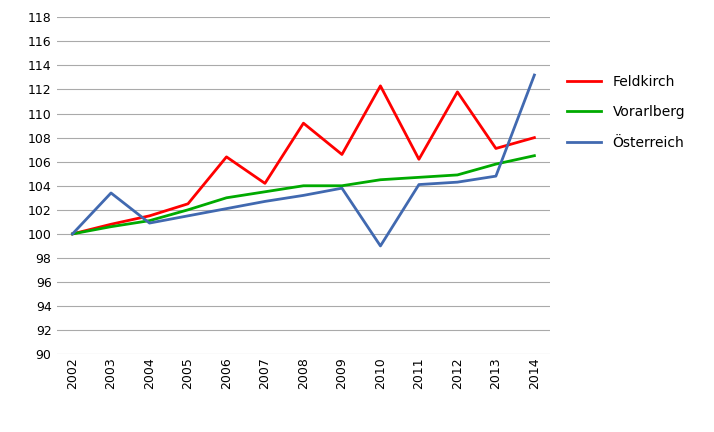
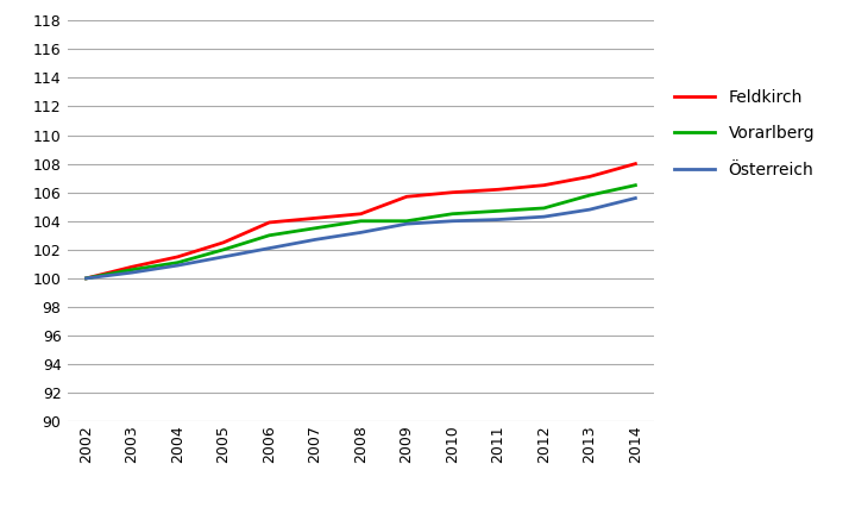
Österreich/2003: 103.4 -> 100.4
Feldkirch/2006: 106.4 -> 103.9
Feldkirch/2008: 109.2 -> 104.5
Feldkirch/2009: 106.6 -> 105.7
Feldkirch/2010: 112.3 -> 106.0
Österreich/2010: 99.0 -> 104.0
Feldkirch/2012: 111.8 -> 106.5
Österreich/2014: 113.2 -> 105.6
